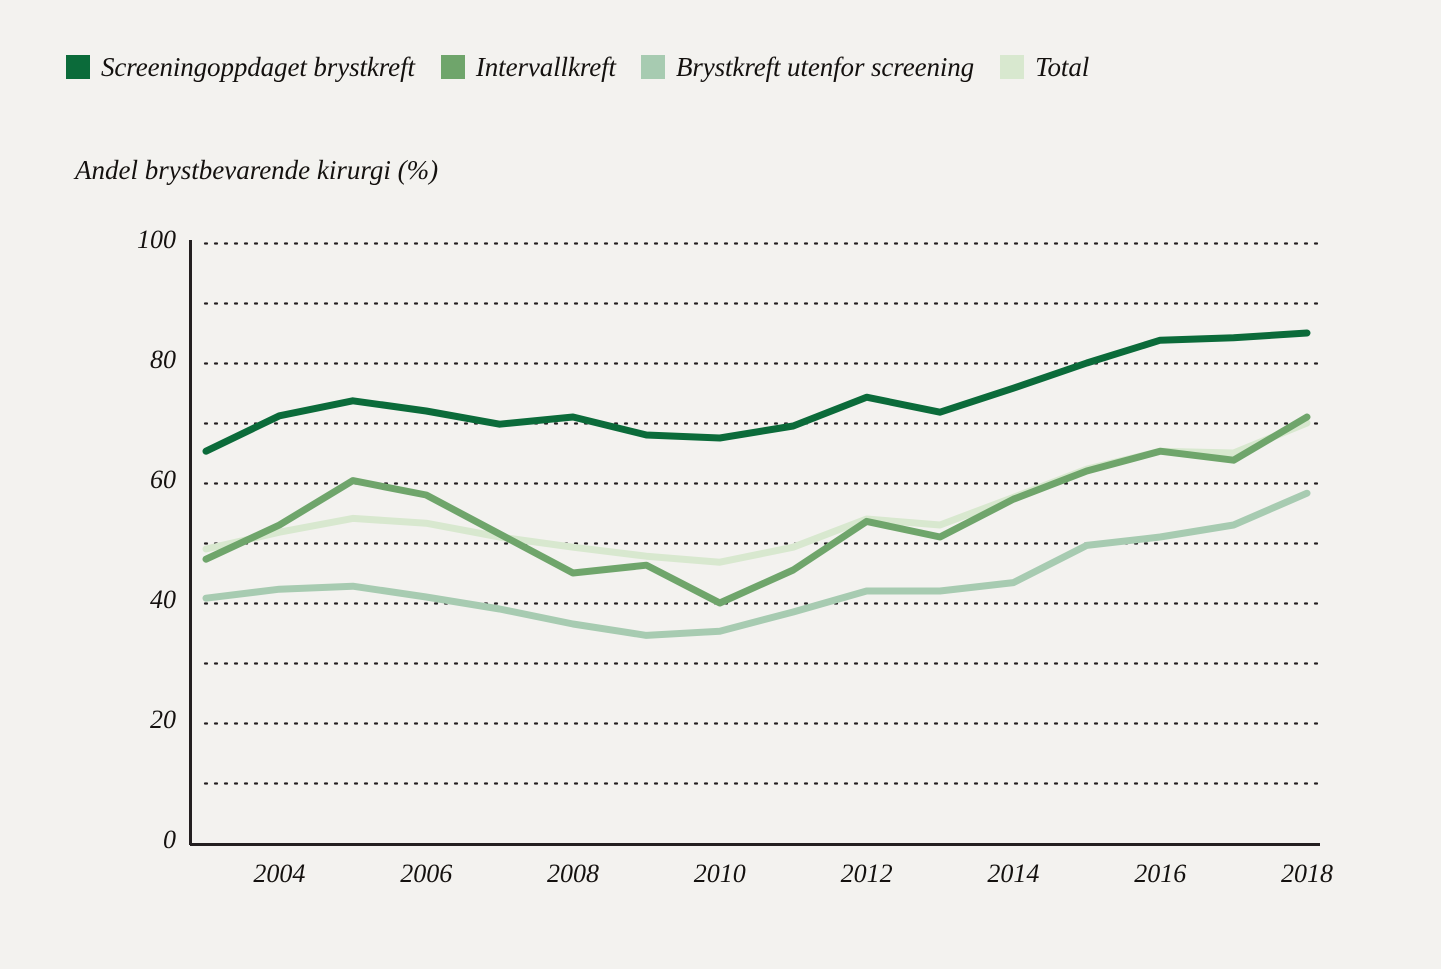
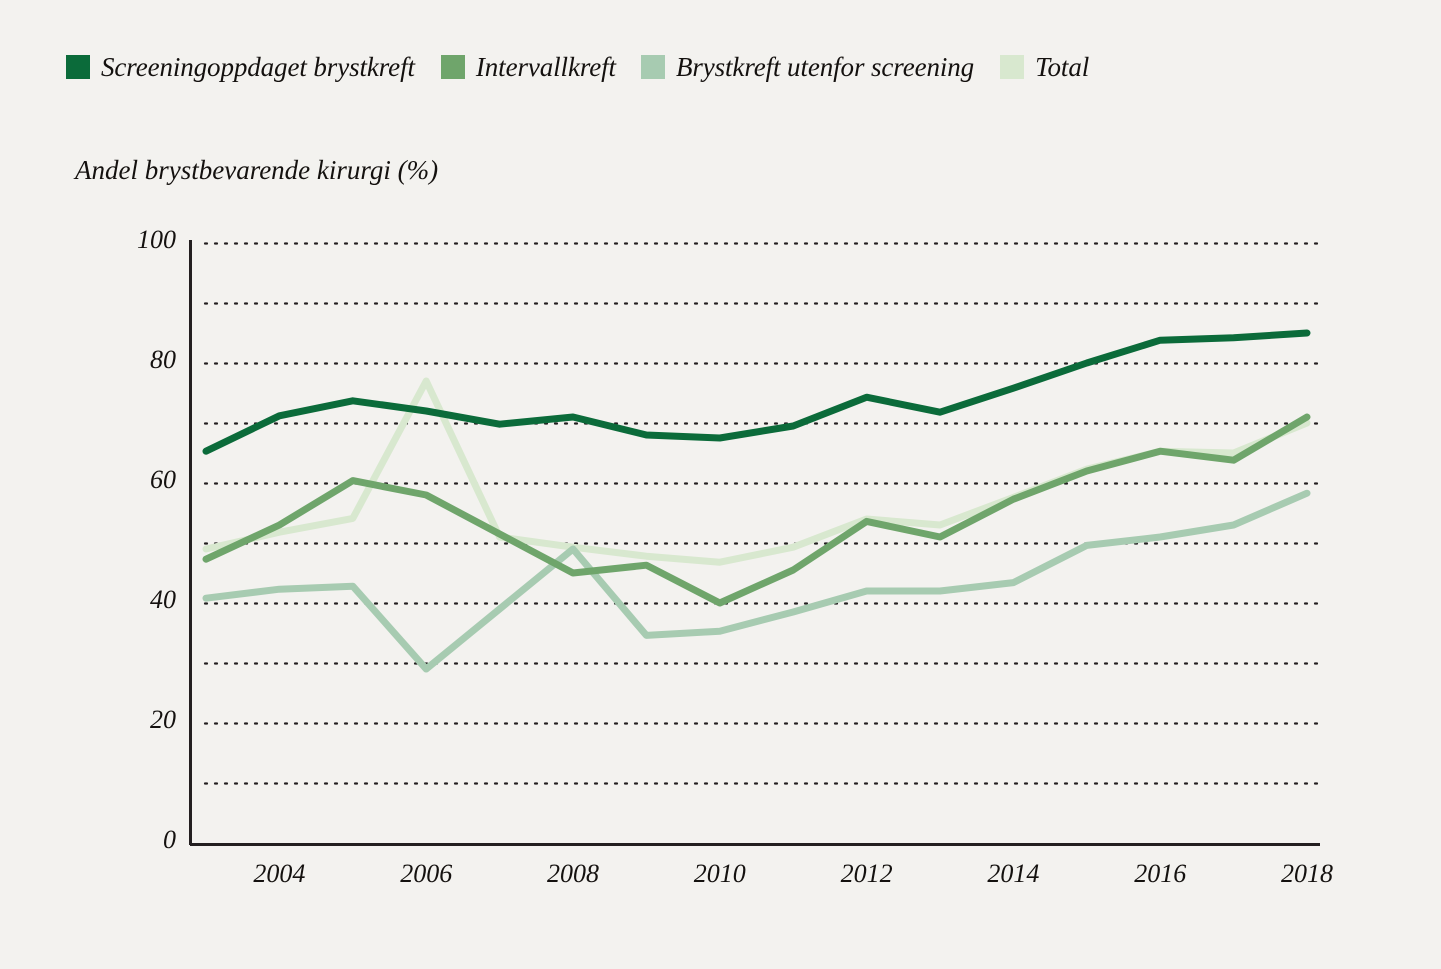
Brystkreft utenfor screening/2006: 41 -> 29
Total/2006: 53 -> 77
Brystkreft utenfor screening/2008: 36 -> 49
